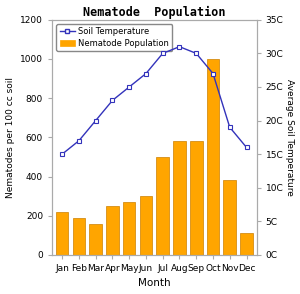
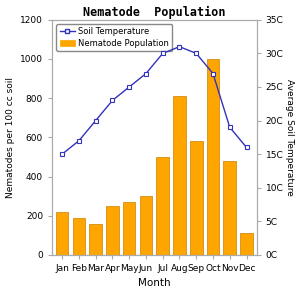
Nematode Population/Aug: 580 -> 810
Nematode Population/Nov: 380 -> 480
